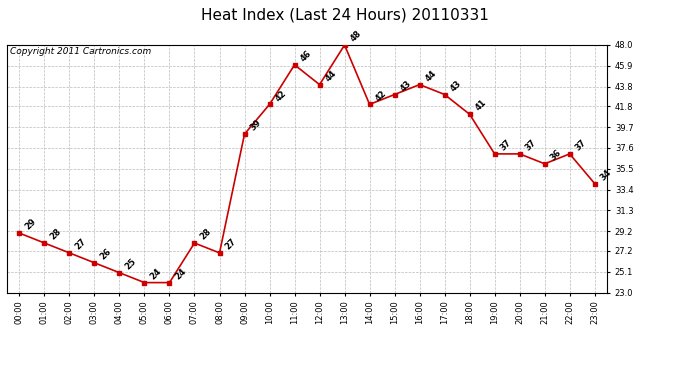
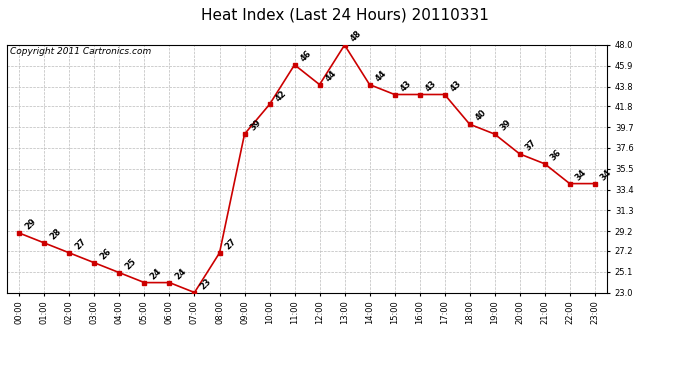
07:00: 28 -> 23
14:00: 42 -> 44
16:00: 44 -> 43
18:00: 41 -> 40
19:00: 37 -> 39
22:00: 37 -> 34
